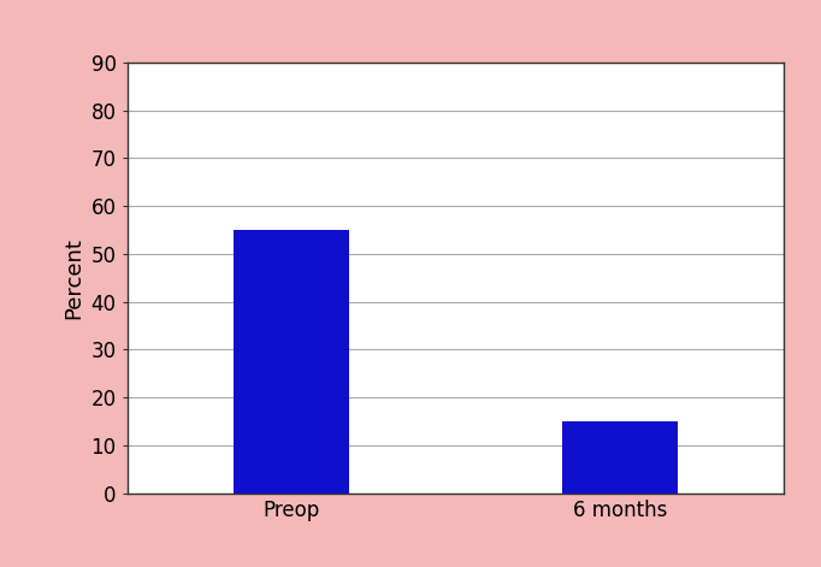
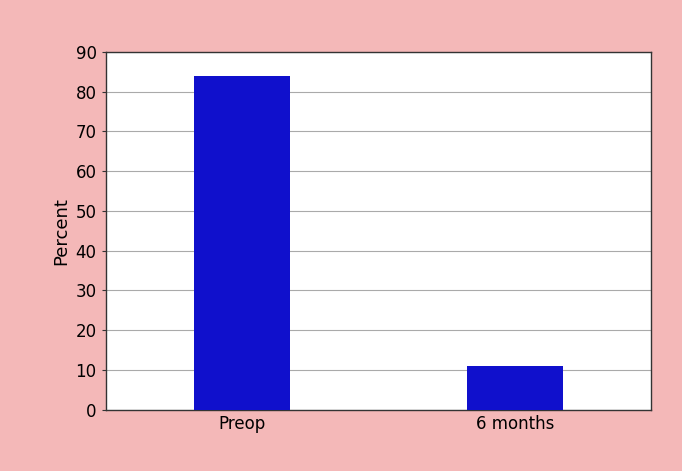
Preop: 55 -> 84
6 months: 15 -> 11
